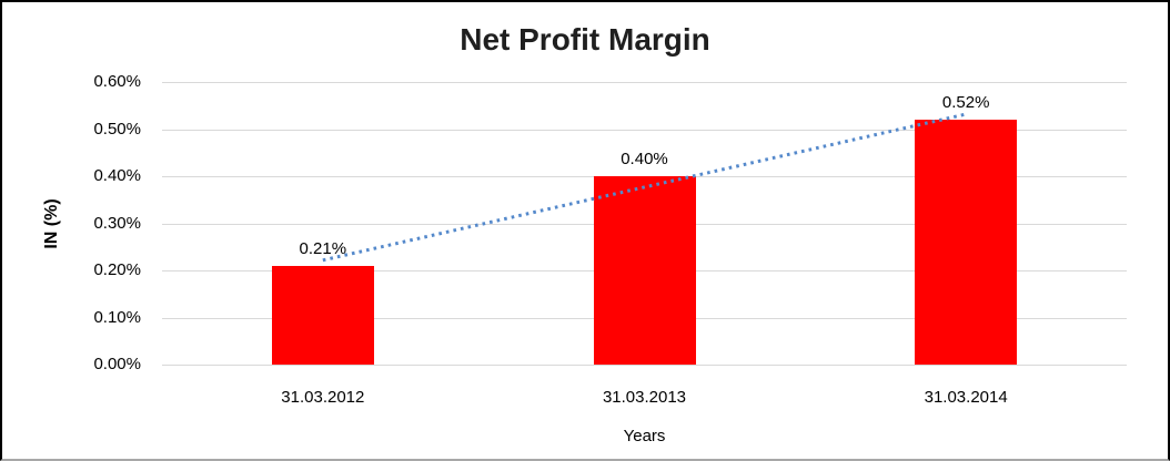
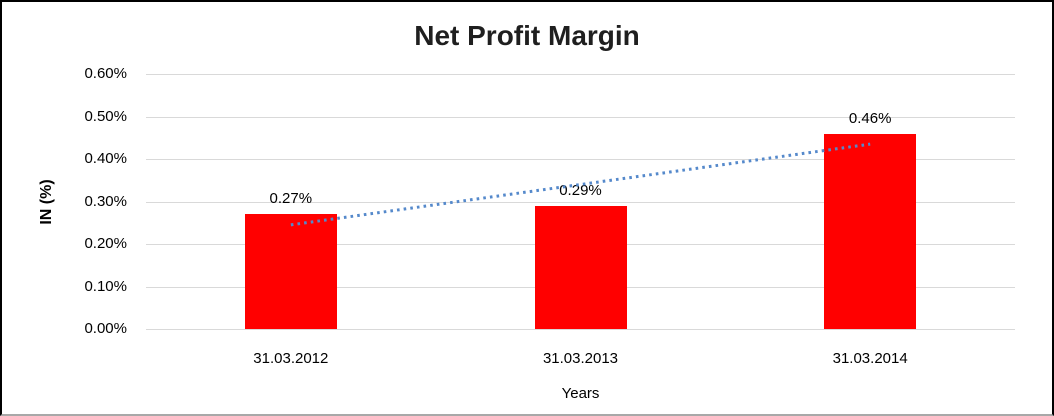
31.03.2012: 0.21% -> 0.27%
31.03.2013: 0.40% -> 0.29%
31.03.2014: 0.52% -> 0.46%
